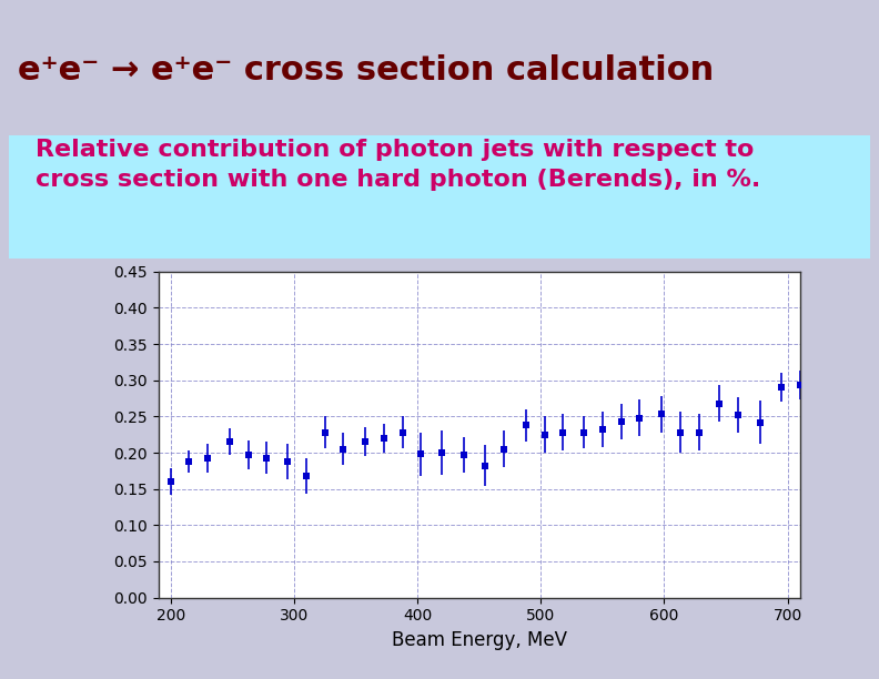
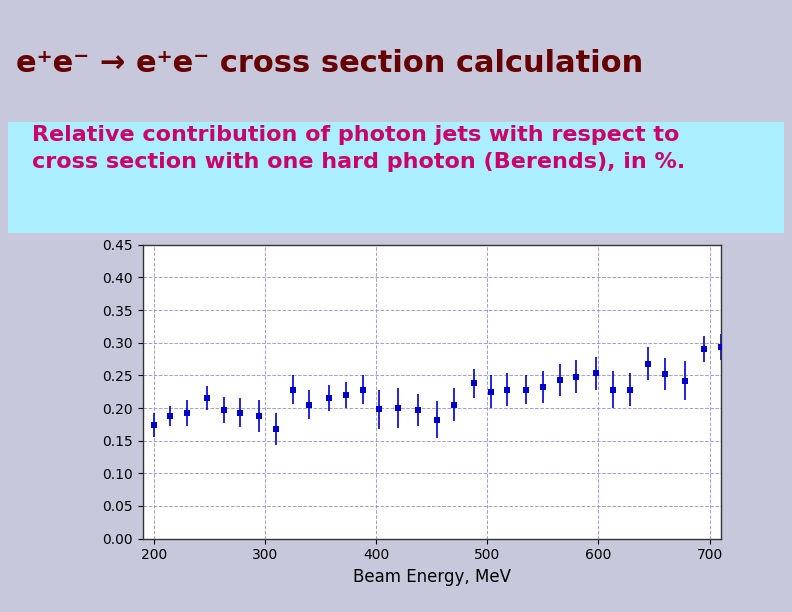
200: 0.160 -> 0.174
